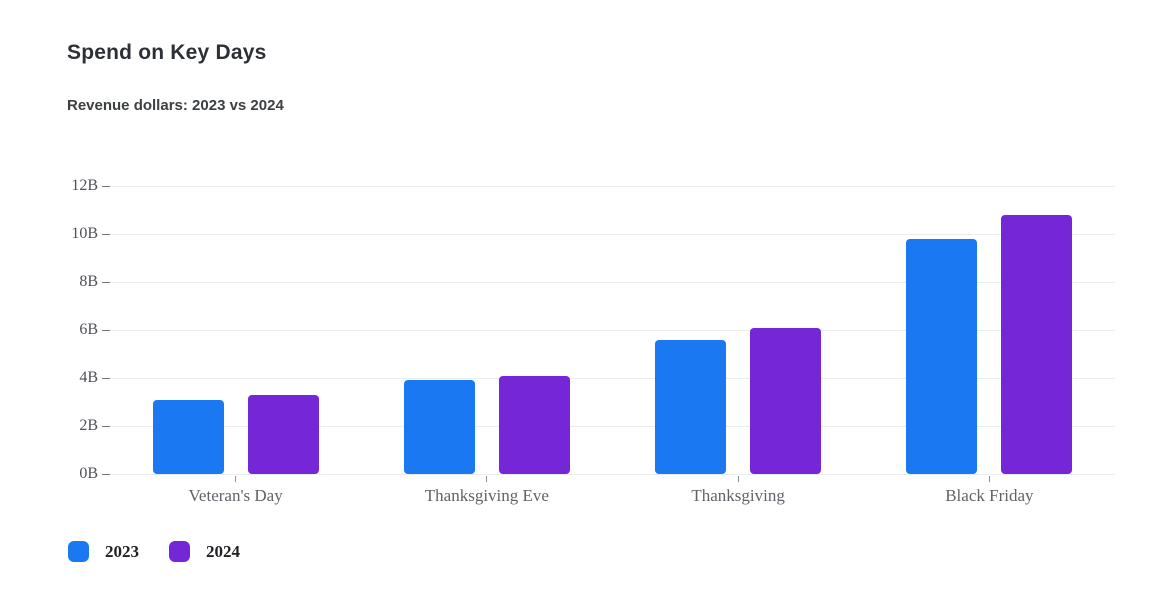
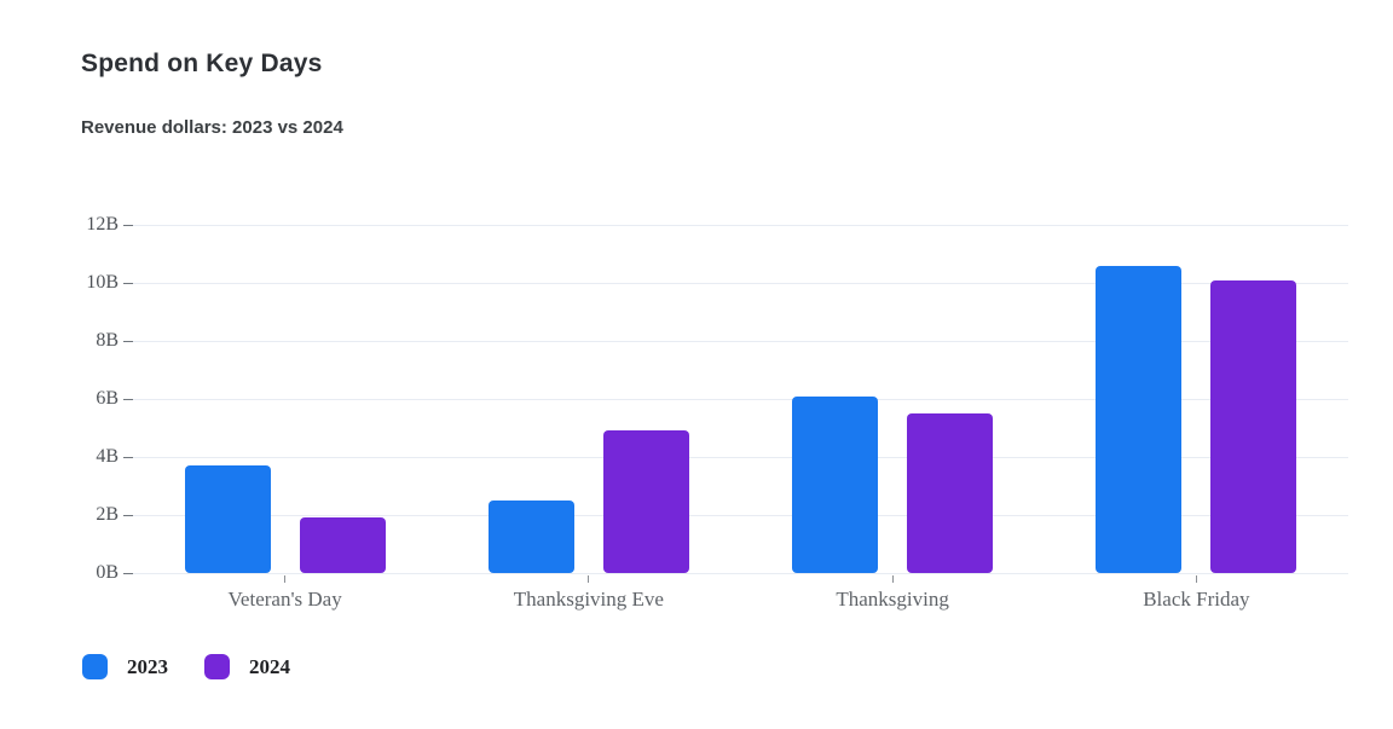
2023/Veteran's Day: 3.1B -> 3.7B
2024/Veteran's Day: 3.3B -> 1.9B
2023/Thanksgiving Eve: 3.9B -> 2.5B
2024/Thanksgiving Eve: 4.1B -> 4.9B
2023/Thanksgiving: 5.6B -> 6.1B
2024/Thanksgiving: 6.1B -> 5.5B
2023/Black Friday: 9.8B -> 10.6B
2024/Black Friday: 10.8B -> 10.1B
